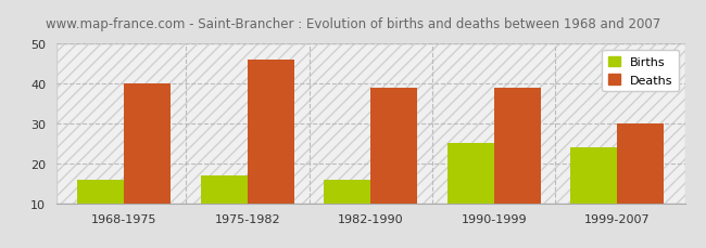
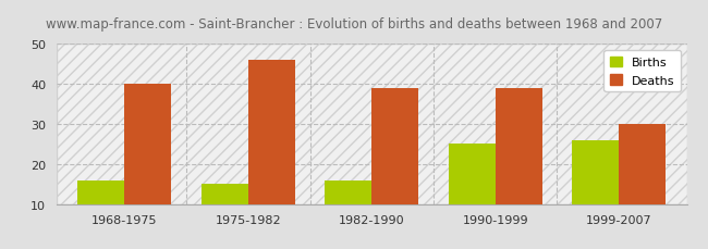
Births/1975-1982: 17 -> 15
Births/1999-2007: 24 -> 26
